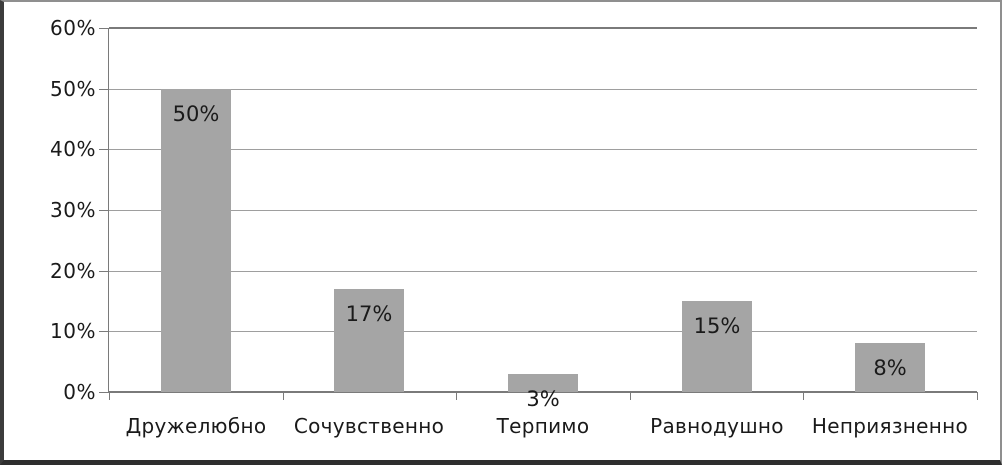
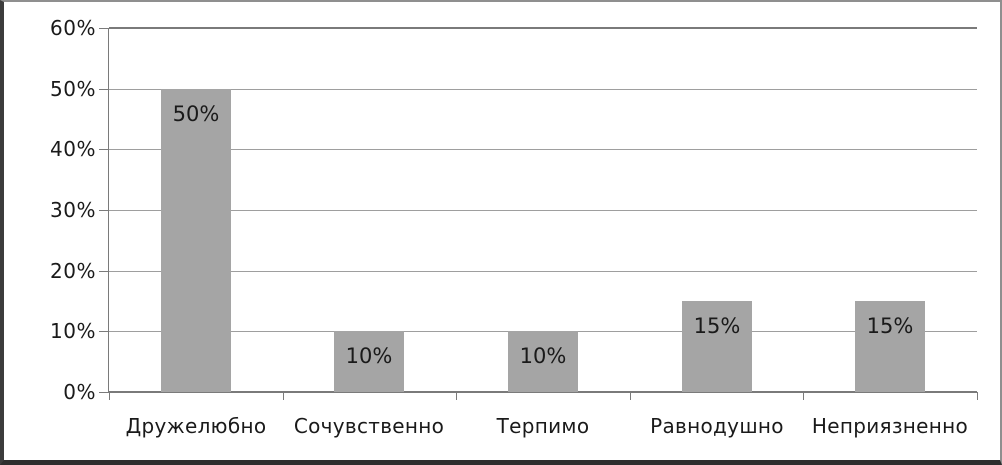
Сочувственно: 17% -> 10%
Терпимо: 3% -> 10%
Неприязненно: 8% -> 15%
